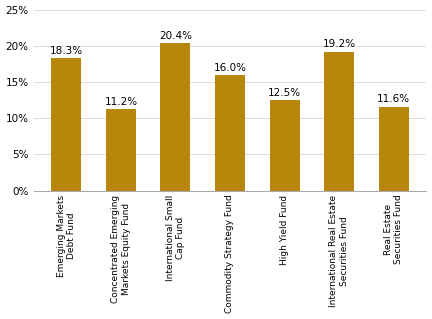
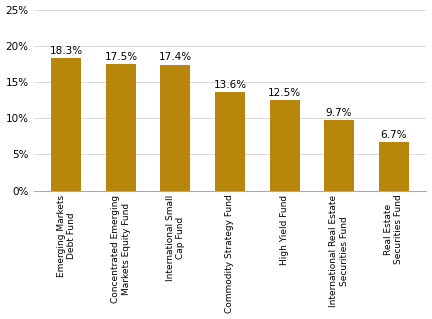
Concentrated Emerging Markets Equity Fund: 11.2% -> 17.5%
International Small Cap Fund: 20.4% -> 17.4%
Commodity Strategy Fund: 16.0% -> 13.6%
International Real Estate Securities Fund: 19.2% -> 9.7%
Real Estate Securities Fund: 11.6% -> 6.7%
